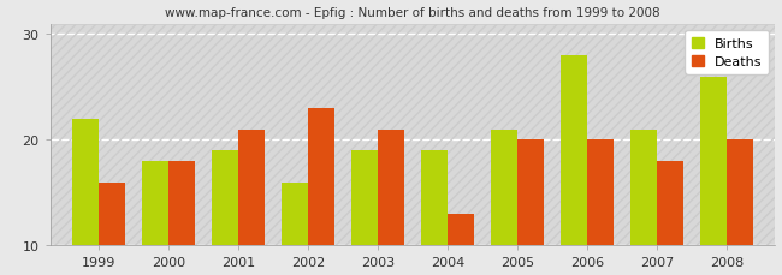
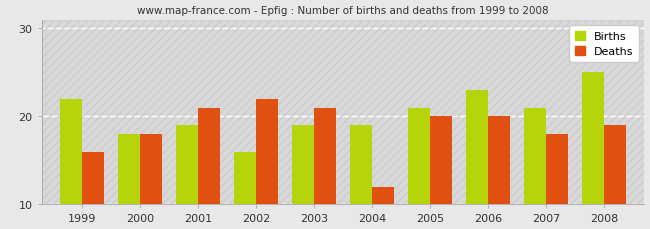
Deaths/2002: 23 -> 22
Deaths/2004: 13 -> 12
Births/2006: 28 -> 23
Births/2008: 26 -> 25
Deaths/2008: 20 -> 19
